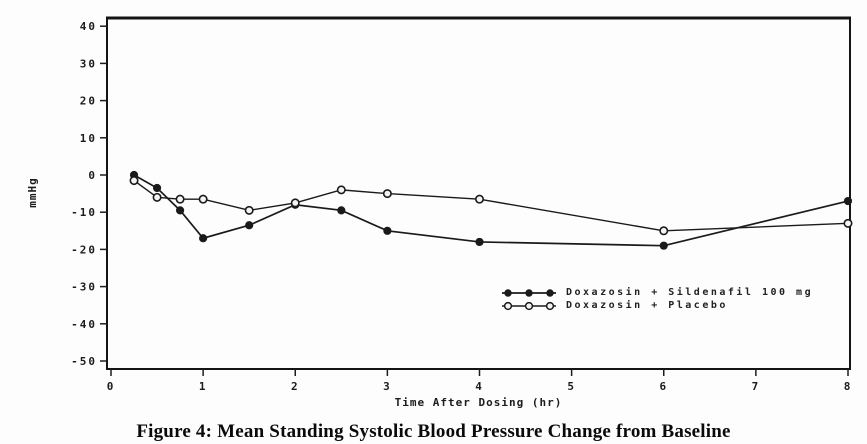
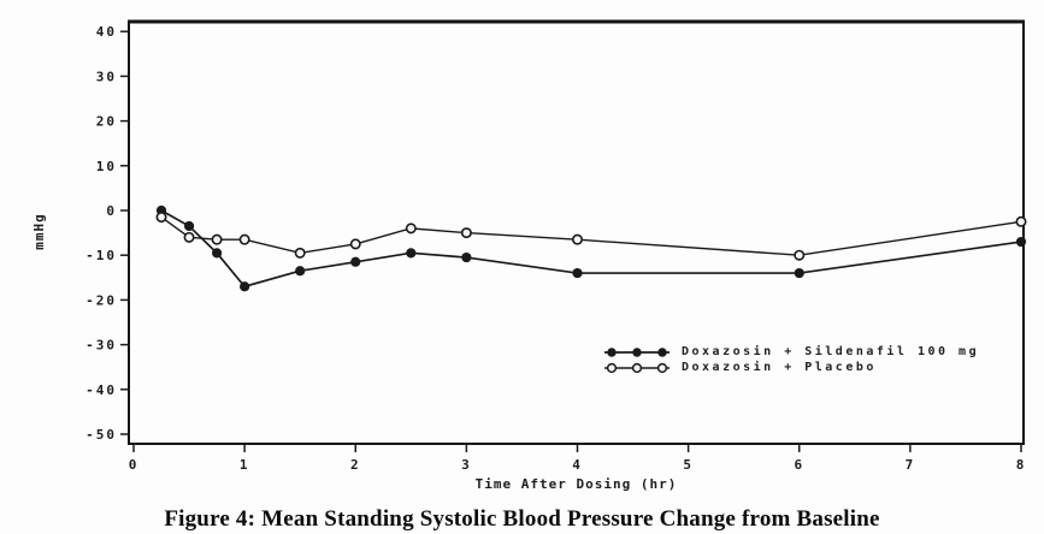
Doxazosin + Sildenafil 100 mg/2: -8 -> -12
Doxazosin + Sildenafil 100 mg/3: -15 -> -10
Doxazosin + Sildenafil 100 mg/4: -18 -> -14
Doxazosin + Sildenafil 100 mg/6: -19 -> -14
Doxazosin + Placebo/6: -15 -> -10
Doxazosin + Placebo/8: -13 -> -2
